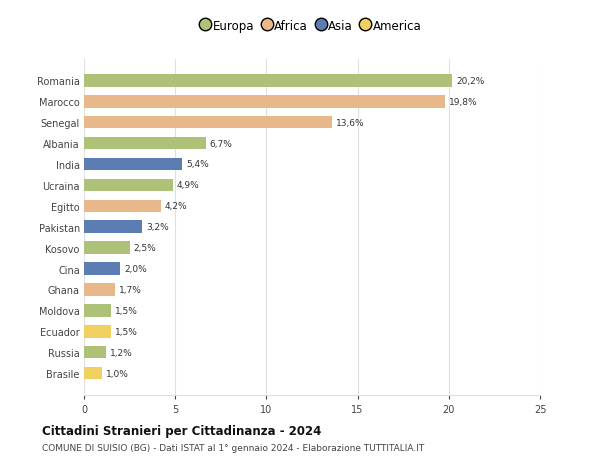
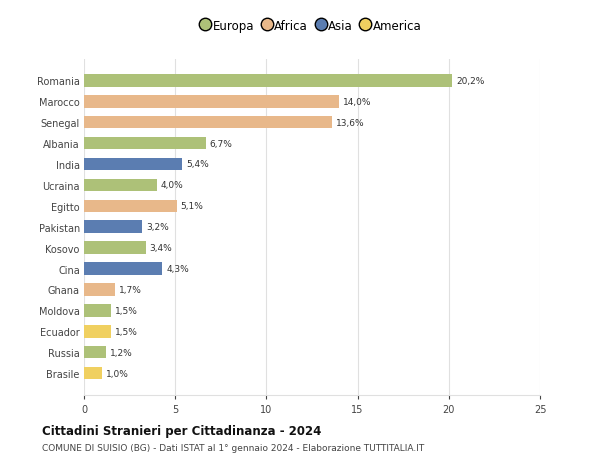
Marocco: 19,8% -> 14,0%
Ucraina: 4,9% -> 4,0%
Egitto: 4,2% -> 5,1%
Kosovo: 2,5% -> 3,4%
Cina: 2,0% -> 4,3%
